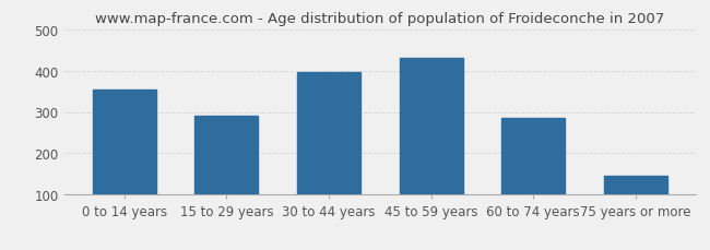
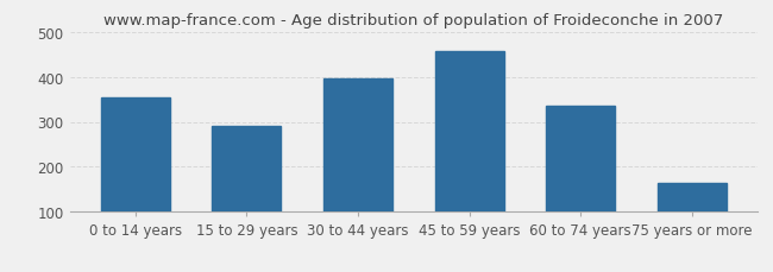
45 to 59 years: 430 -> 458
60 to 74 years: 285 -> 335
75 years or more: 145 -> 163
